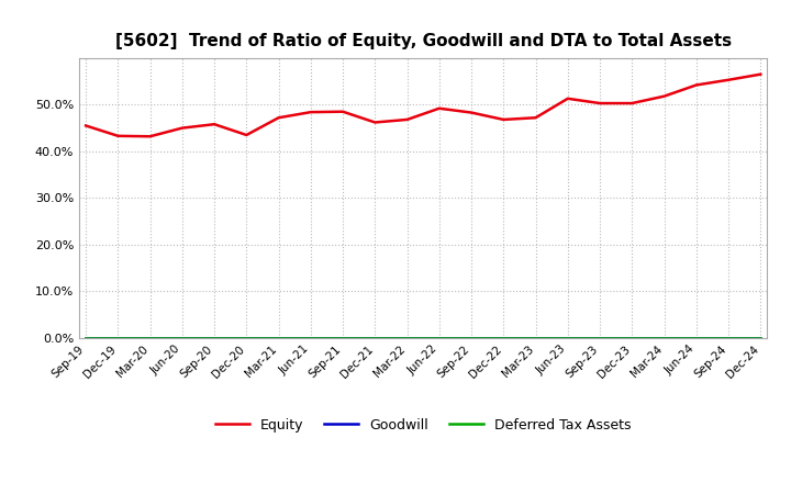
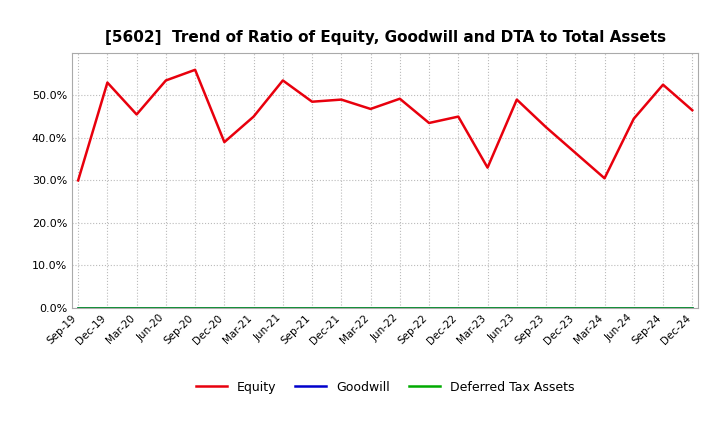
Equity/Sep-19: 45.5% -> 30.0%
Equity/Dec-19: 43.3% -> 53.0%
Equity/Mar-20: 43.2% -> 45.5%
Equity/Jun-20: 45.0% -> 53.5%
Equity/Sep-20: 45.8% -> 56.0%
Equity/Dec-20: 43.5% -> 39.0%
Equity/Mar-21: 47.2% -> 45.0%
Equity/Jun-21: 48.4% -> 53.5%
Equity/Dec-21: 46.2% -> 49.0%
Equity/Sep-22: 48.3% -> 43.5%
Equity/Dec-22: 46.8% -> 45.0%
Equity/Mar-23: 47.2% -> 33.0%
Equity/Jun-23: 51.3% -> 49.0%
Equity/Sep-23: 50.3% -> 42.5%
Equity/Dec-23: 50.3% -> 36.5%
Equity/Mar-24: 51.8% -> 30.5%
Equity/Jun-24: 54.2% -> 44.5%
Equity/Sep-24: 55.3% -> 52.5%
Equity/Dec-24: 56.5% -> 46.5%
